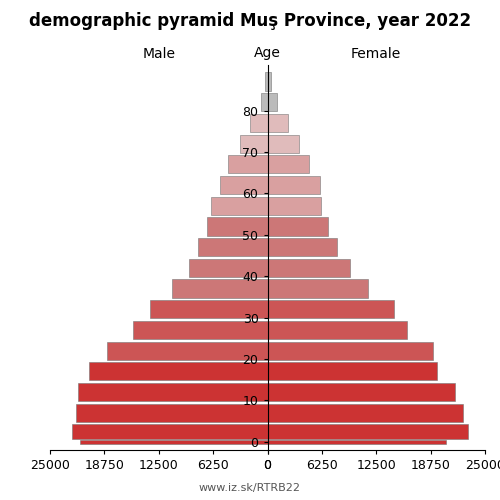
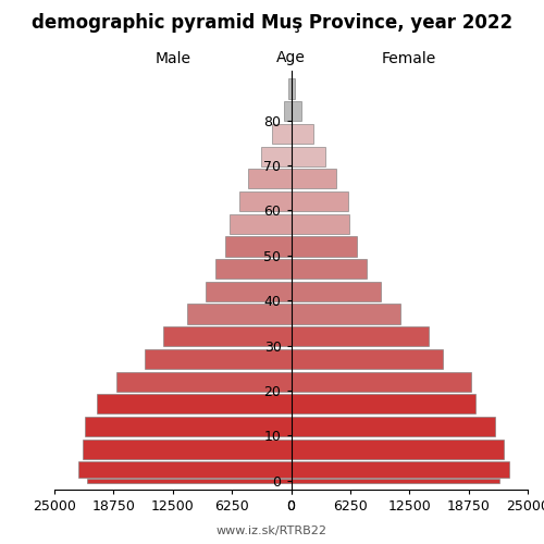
Female/0: 20500 -> 22000
